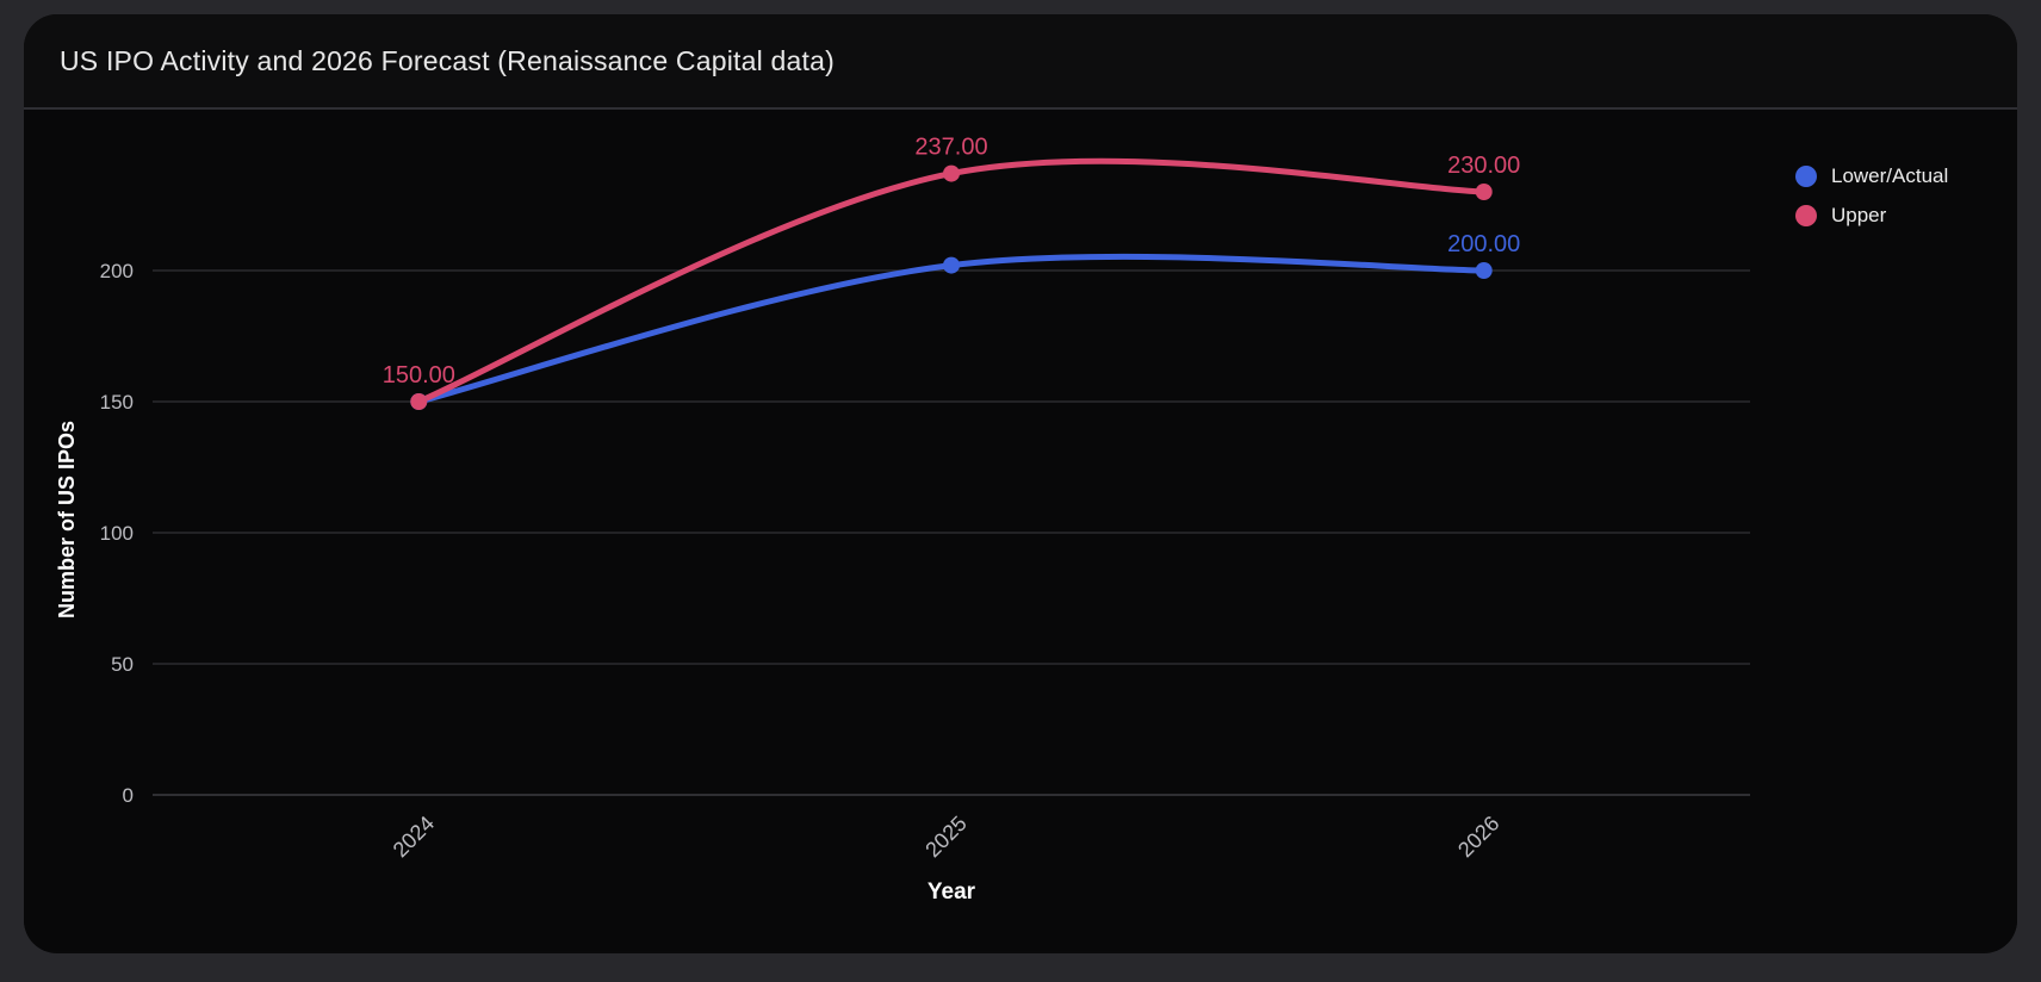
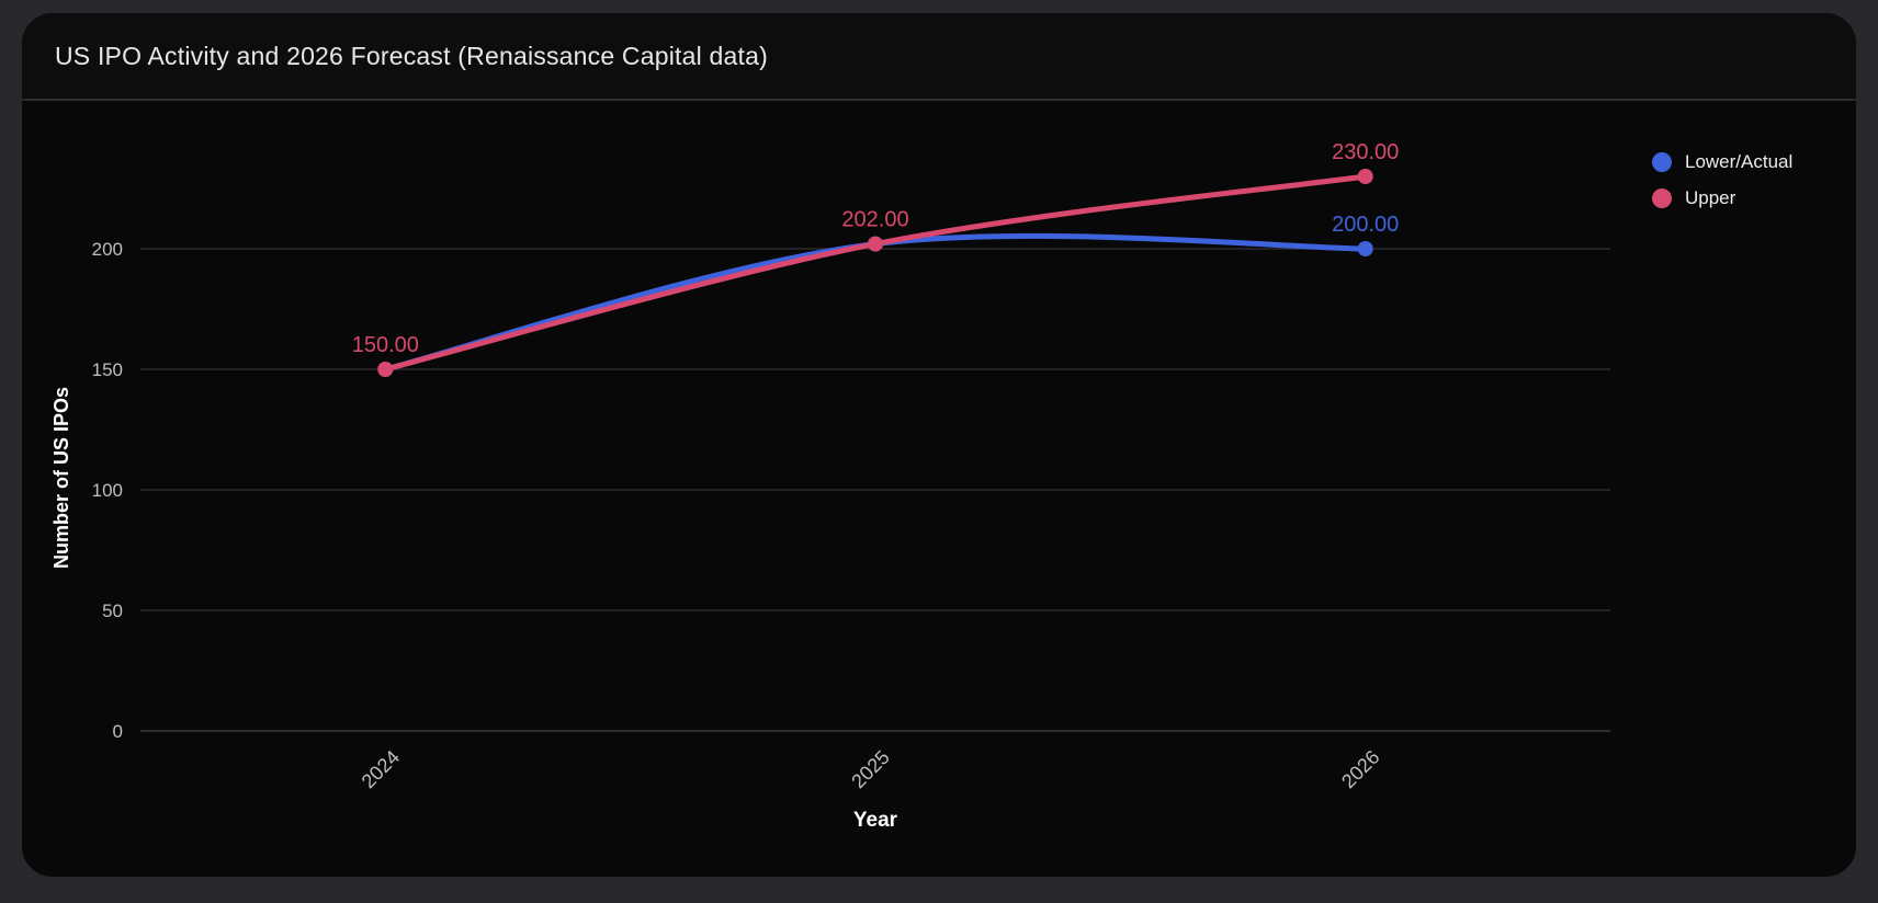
Upper/2025: 237.00 -> 202.00
